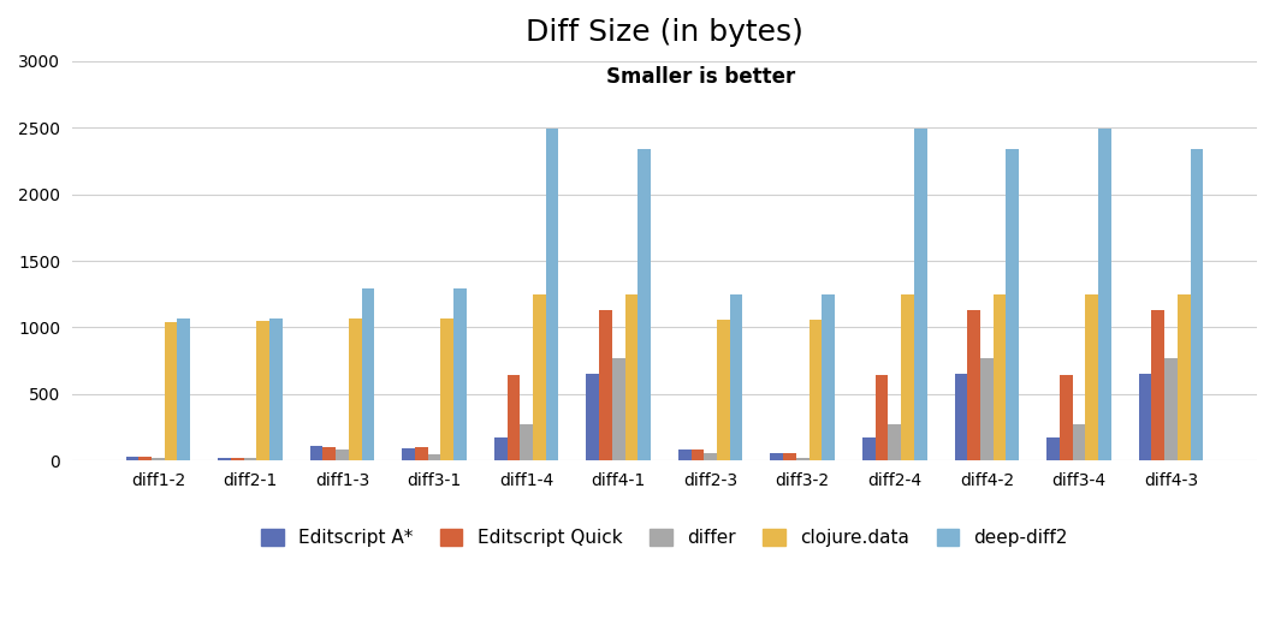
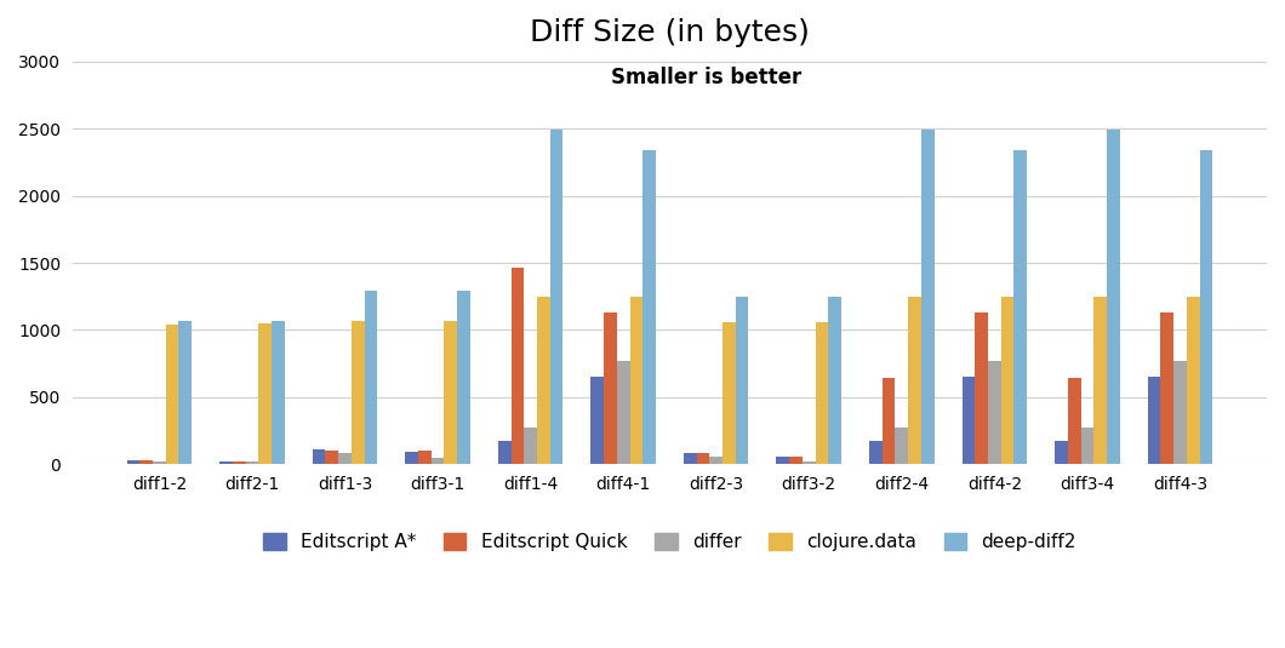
Editscript Quick/diff1-4: 640 -> 1460
